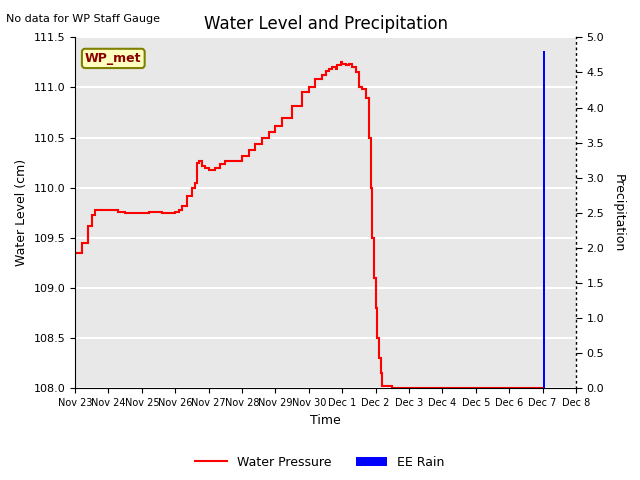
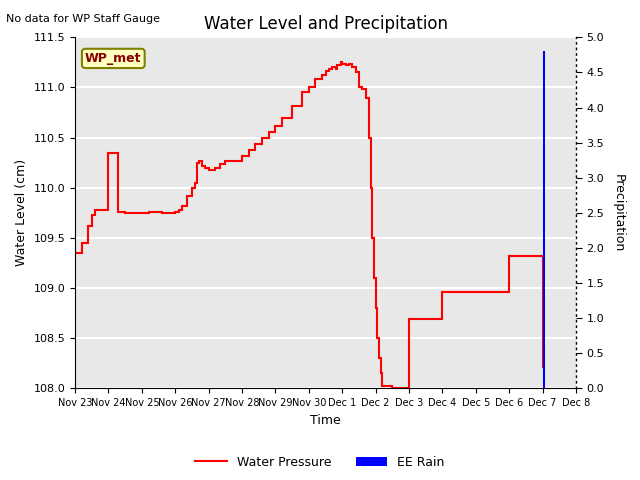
Water Pressure/Nov 24: 109.78 -> 110.35
Water Pressure/Dec 3: 108.00 -> 108.69
Water Pressure/Dec 4: 108.00 -> 108.96
Water Pressure/Dec 6: 108.00 -> 109.32
Water Pressure/Dec 7: 108.00 -> 108.21
